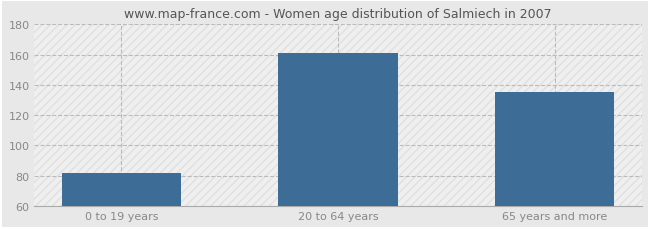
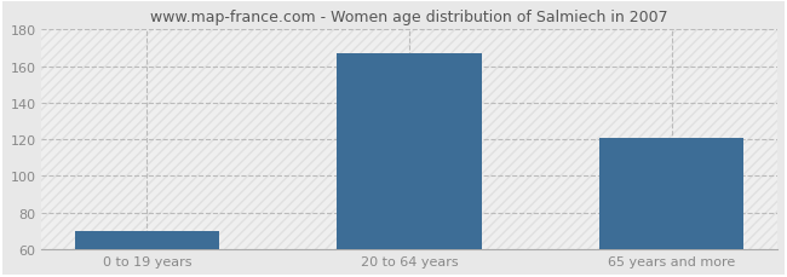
0 to 19 years: 82 -> 70
20 to 64 years: 161 -> 167
65 years and more: 135 -> 121
